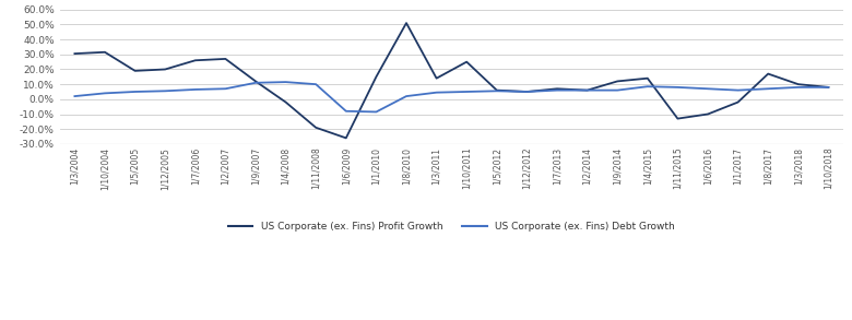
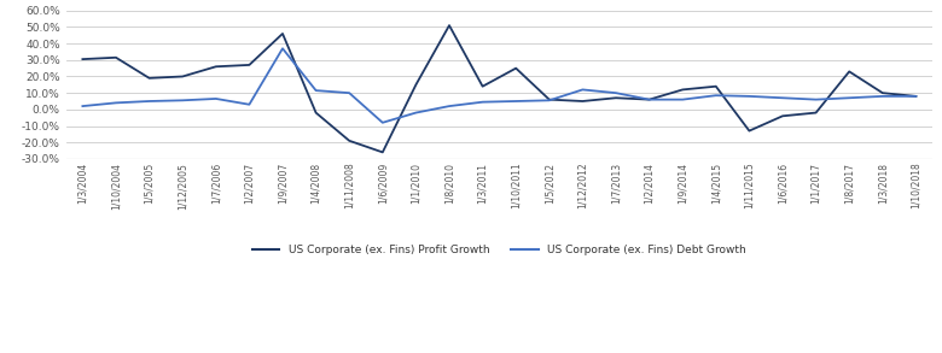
US Corporate (ex. Fins) Debt Growth/1/2/2007: 7% -> 3%
US Corporate (ex. Fins) Profit Growth/1/9/2007: 12% -> 46%
US Corporate (ex. Fins) Debt Growth/1/9/2007: 11% -> 37%
US Corporate (ex. Fins) Debt Growth/1/1/2010: -9% -> -2%
US Corporate (ex. Fins) Debt Growth/1/12/2012: 5% -> 12%
US Corporate (ex. Fins) Debt Growth/1/7/2013: 6% -> 10%
US Corporate (ex. Fins) Profit Growth/1/6/2016: -10% -> -4%
US Corporate (ex. Fins) Profit Growth/1/8/2017: 17% -> 23%
